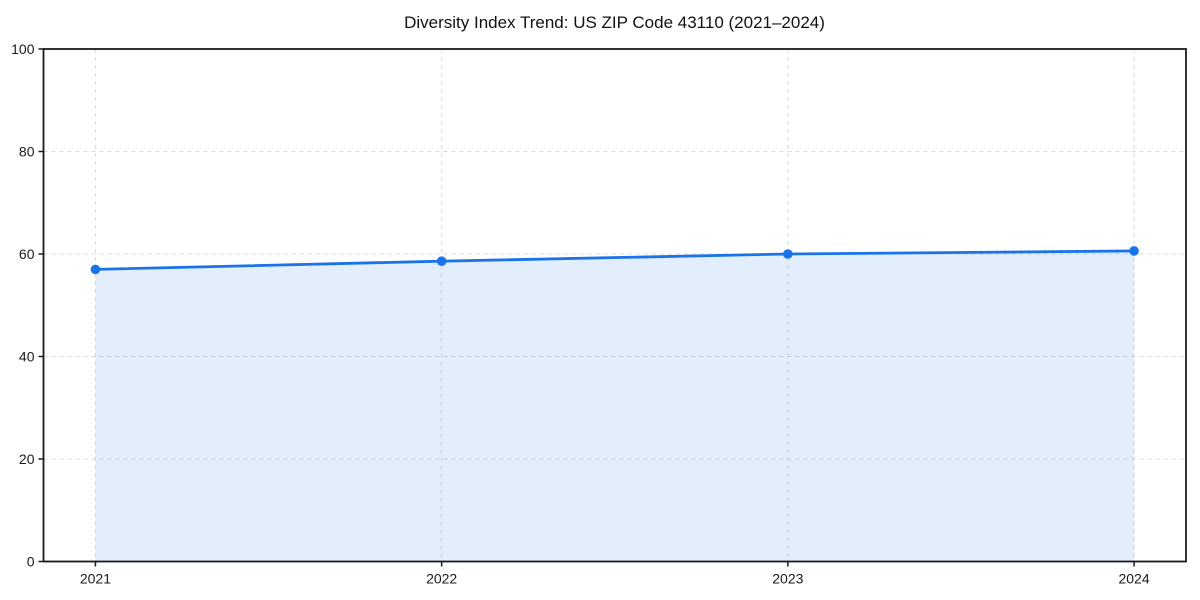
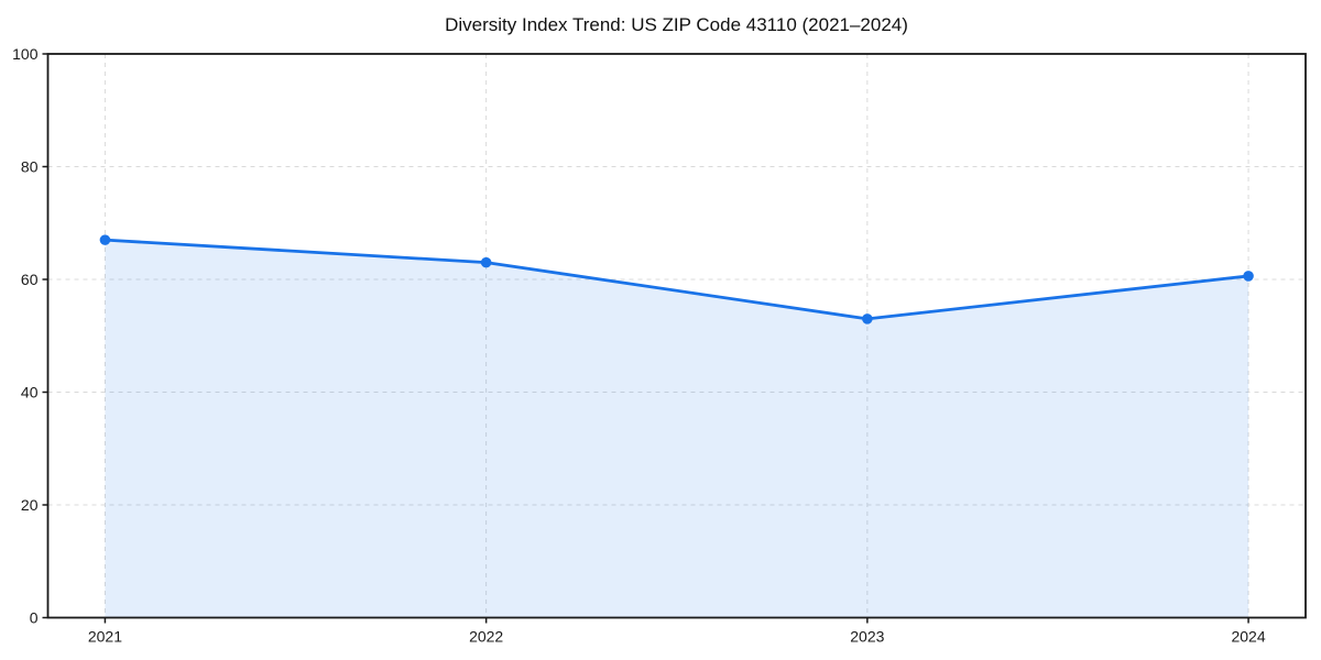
2021: 57 -> 67
2022: 59 -> 63
2023: 60 -> 53
